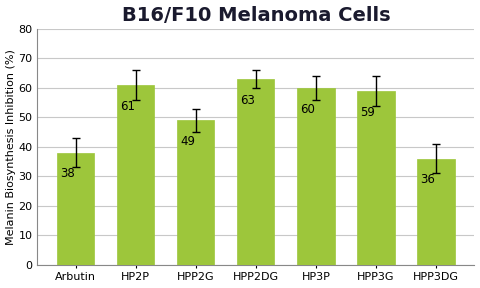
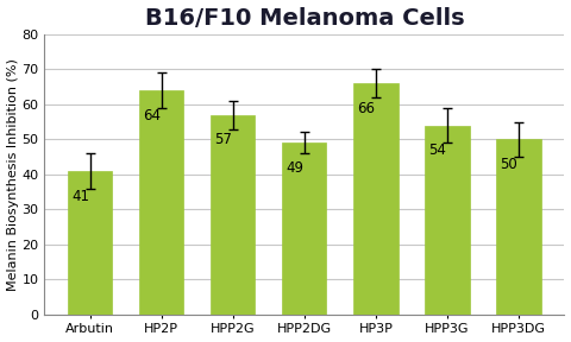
Arbutin: 38 -> 41
HP2P: 61 -> 64
HPP2G: 49 -> 57
HPP2DG: 63 -> 49
HP3P: 60 -> 66
HPP3G: 59 -> 54
HPP3DG: 36 -> 50
